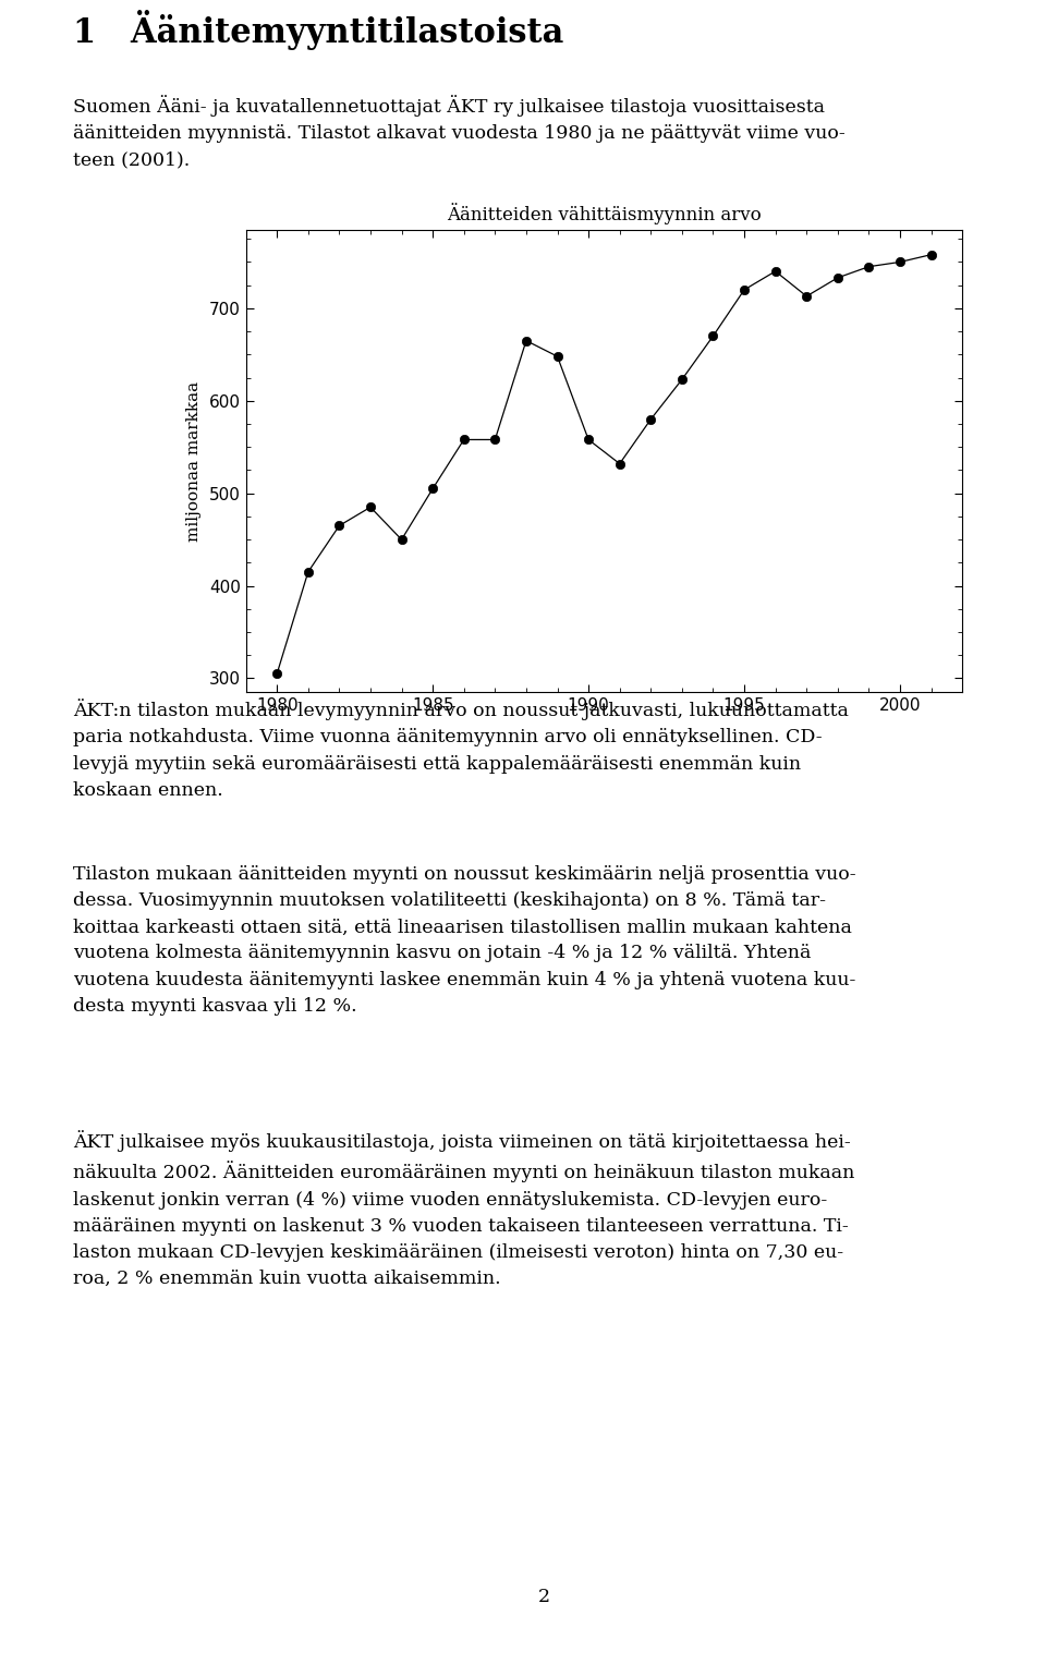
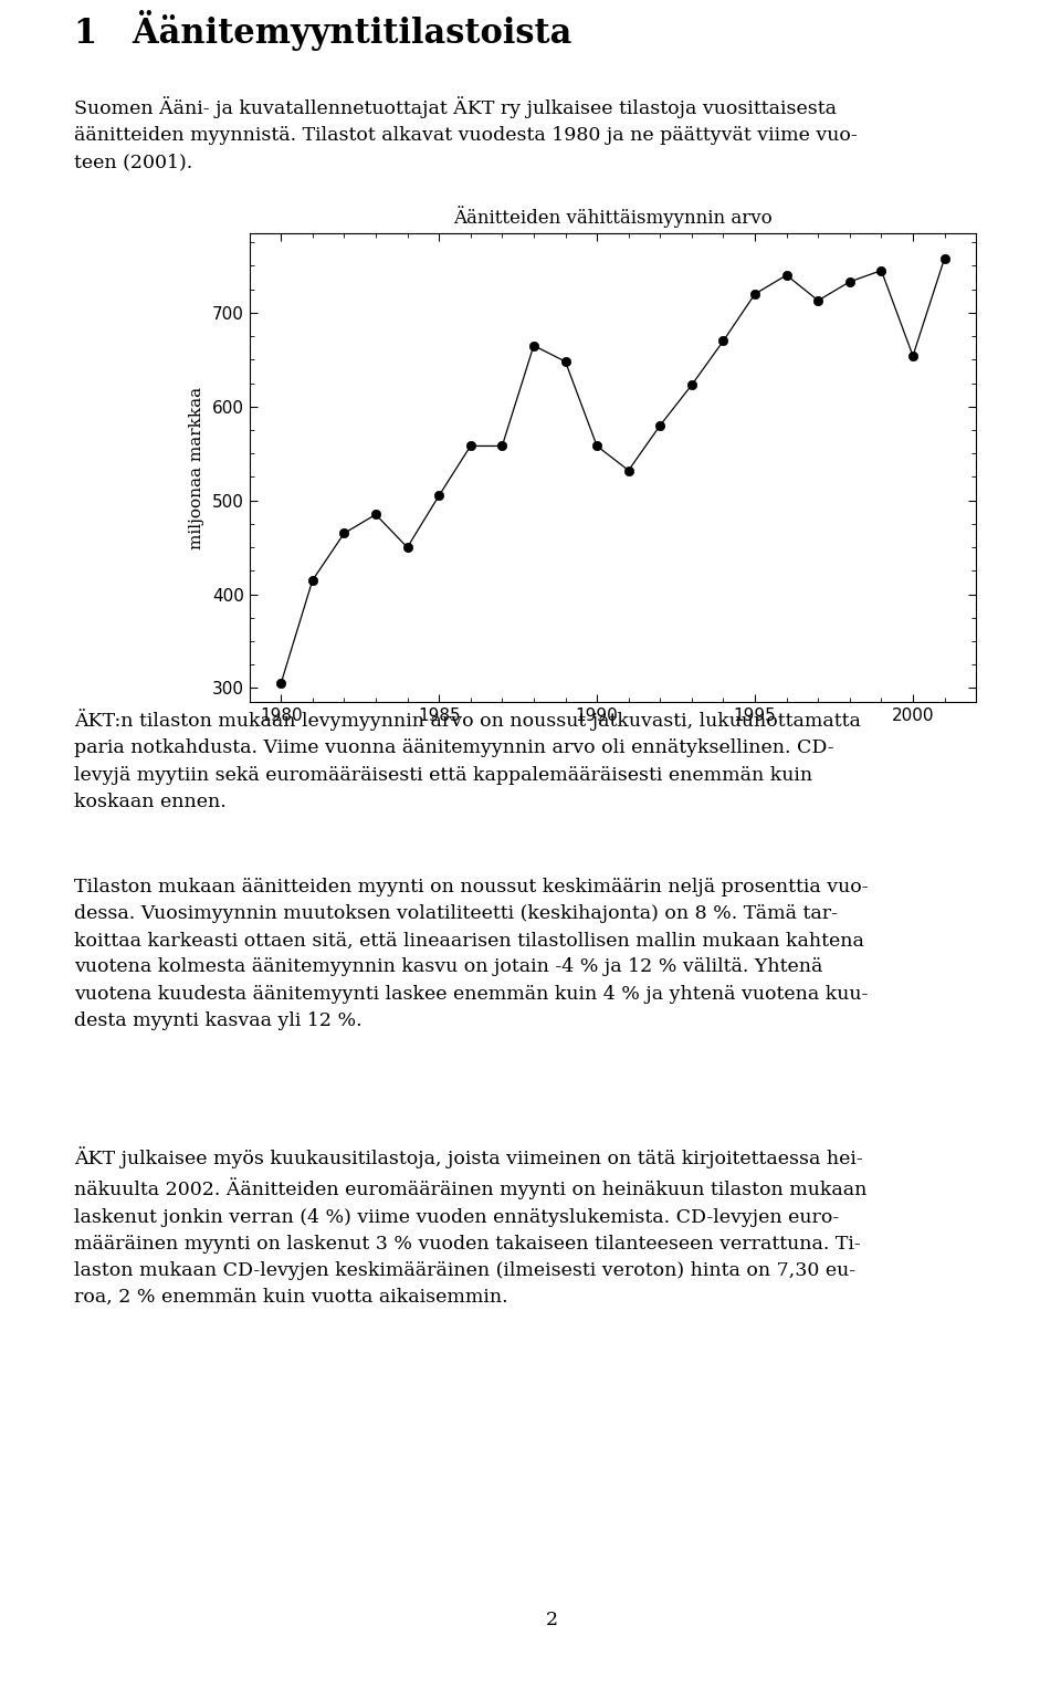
2000: 750 -> 654
